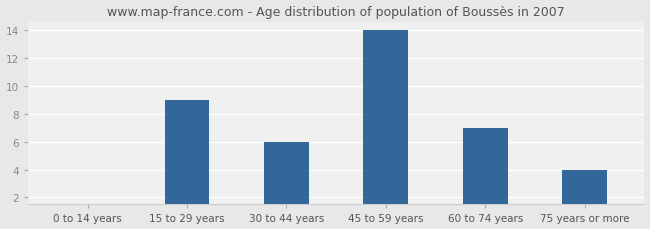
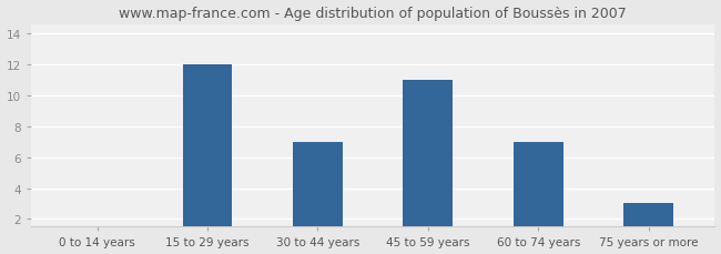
15 to 29 years: 9 -> 12
30 to 44 years: 6 -> 7
45 to 59 years: 14 -> 11
75 years or more: 4 -> 3
